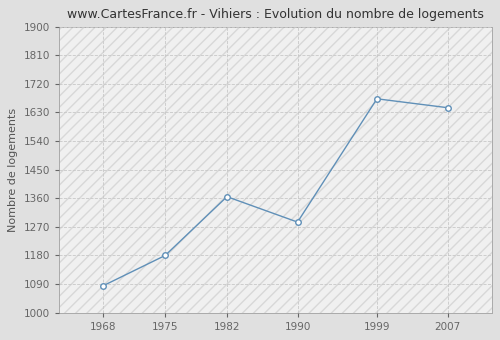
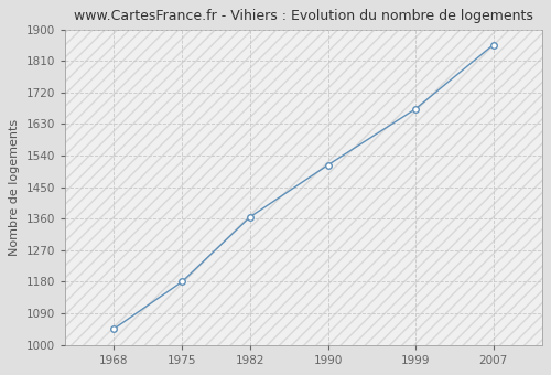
1968: 1085 -> 1046
1990: 1285 -> 1513
2007: 1645 -> 1856
